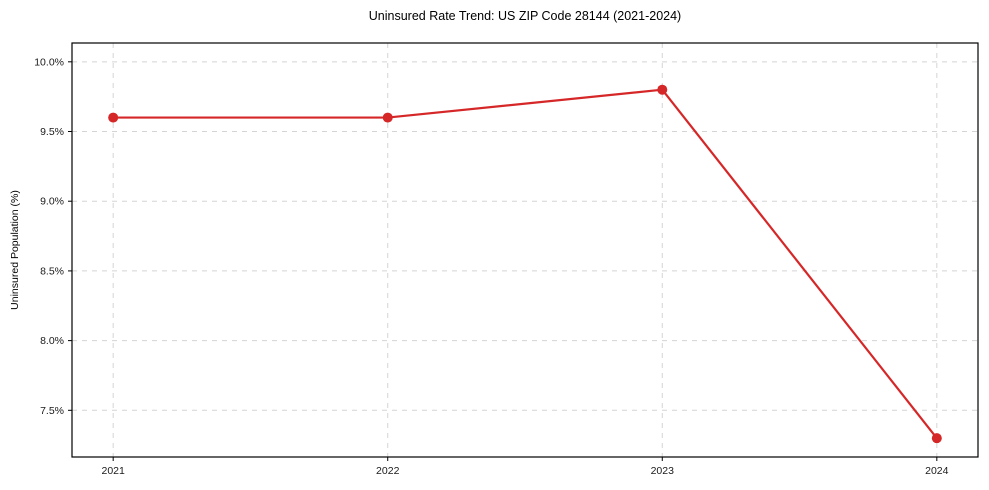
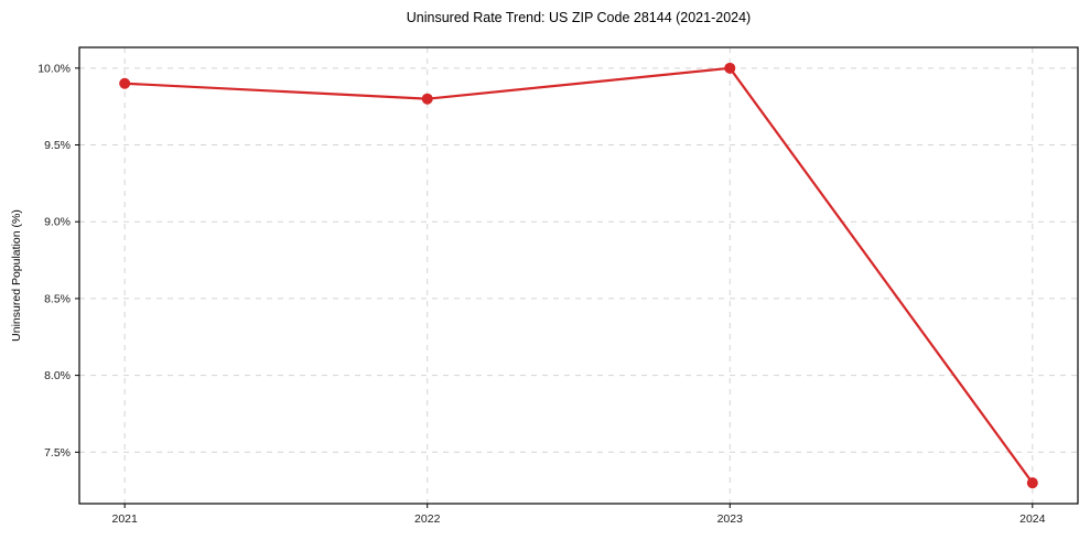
2021: 9.6% -> 9.9%
2022: 9.6% -> 9.8%
2023: 9.8% -> 10.0%
